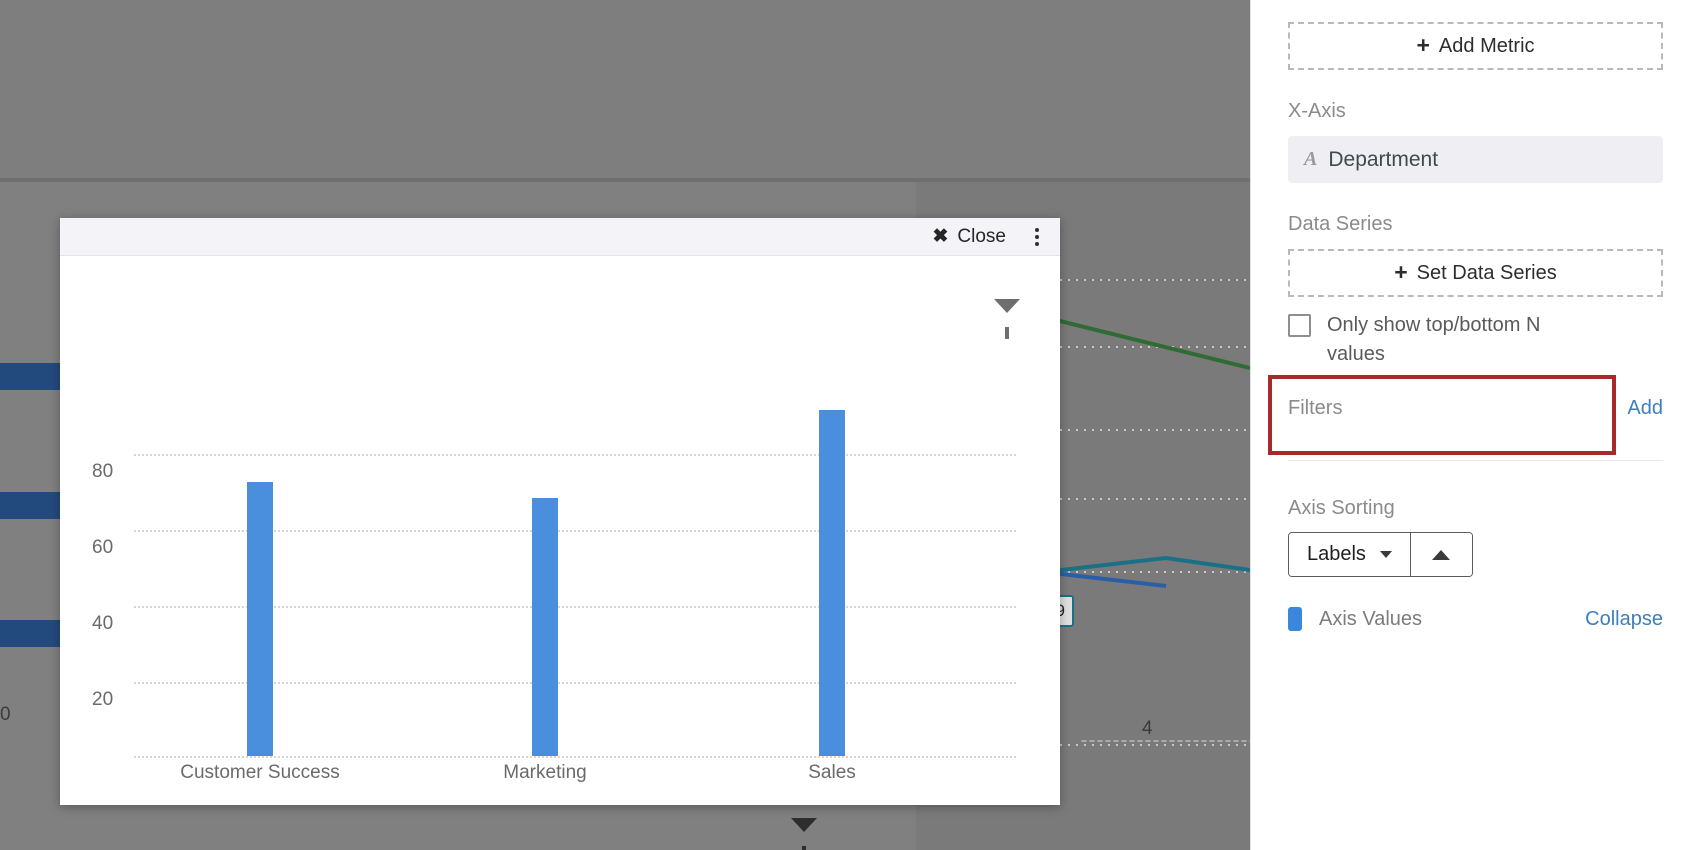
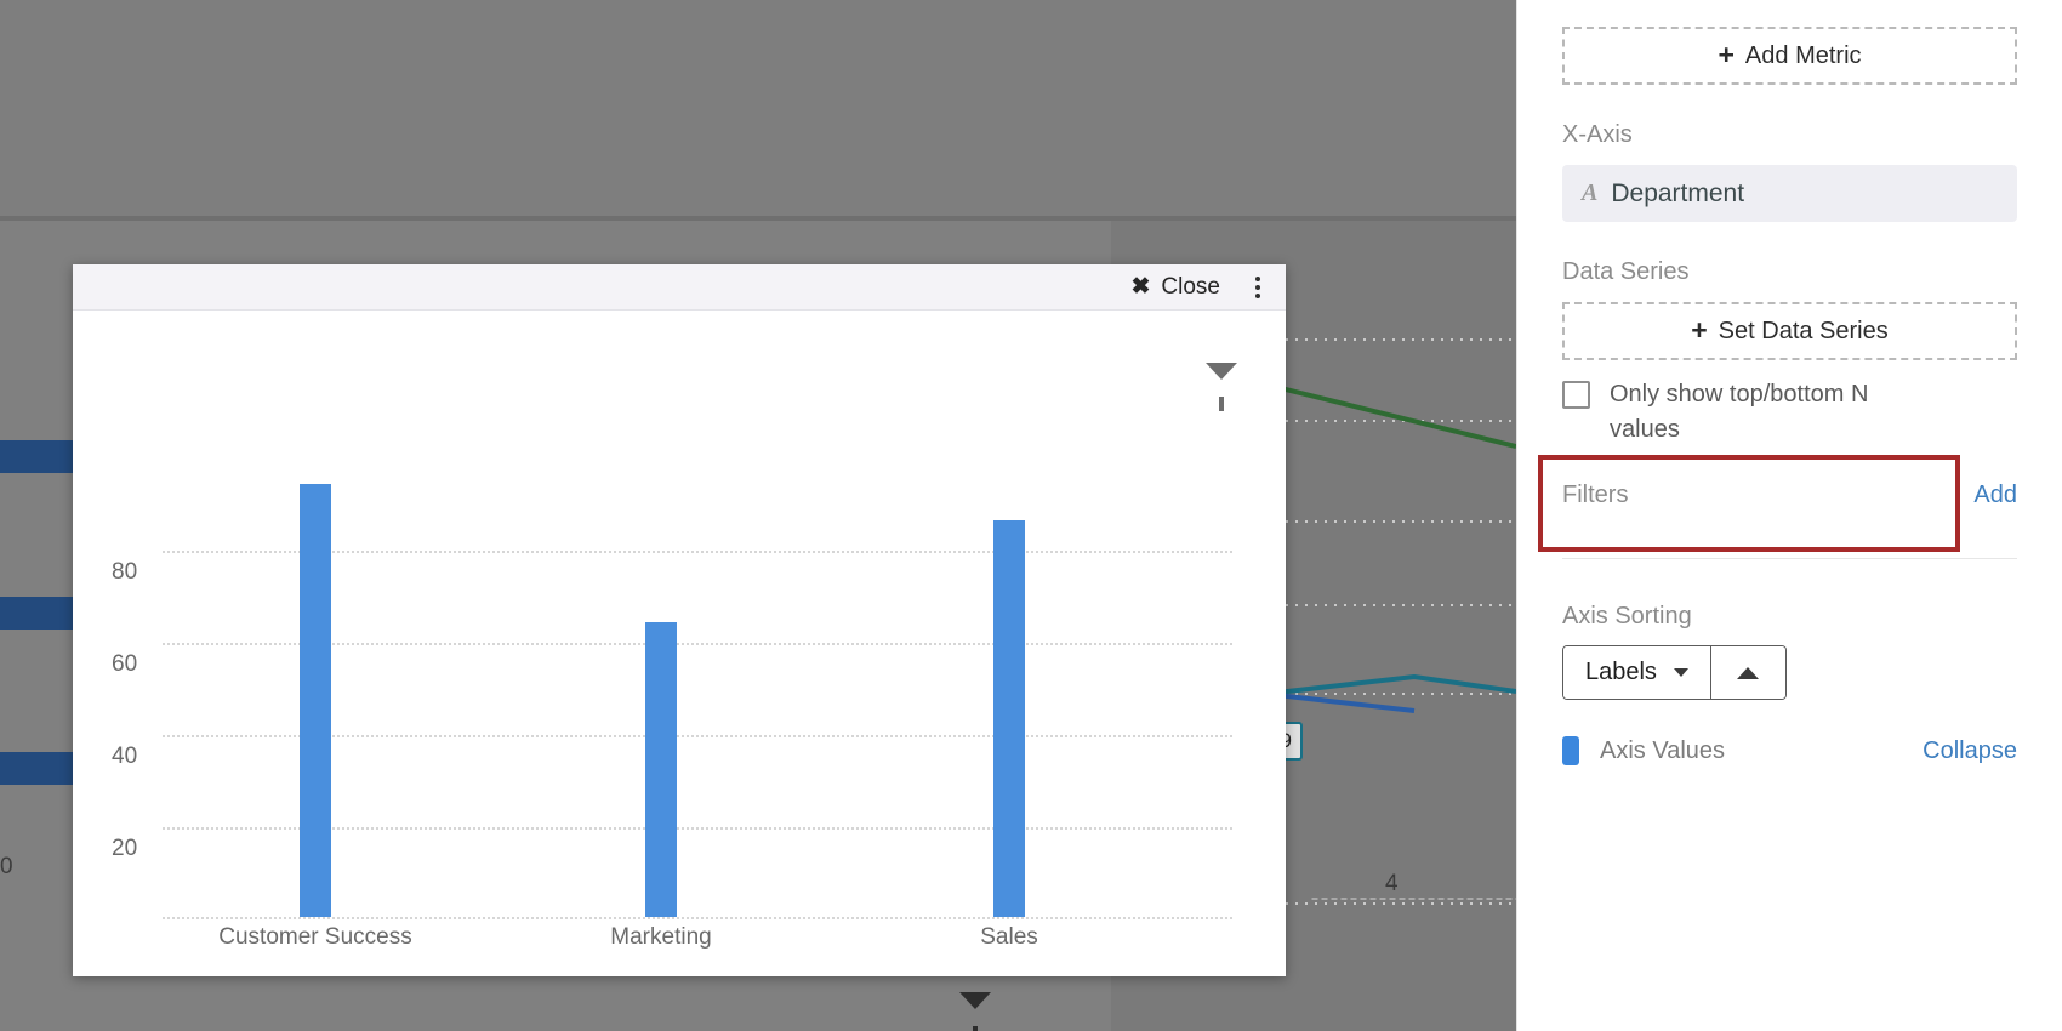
Customer Success: 72 -> 94
Marketing: 68 -> 64
Sales: 91 -> 86
